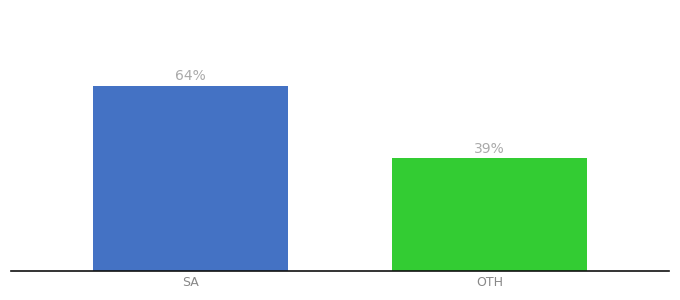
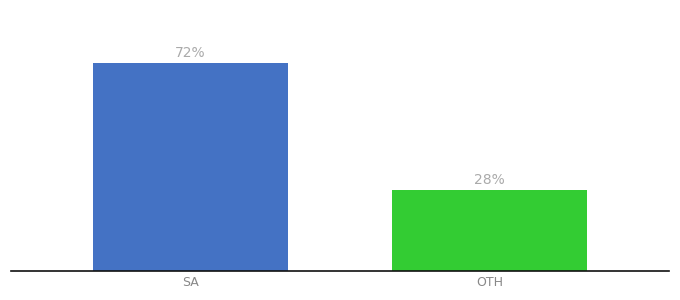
SA: 64% -> 72%
OTH: 39% -> 28%
